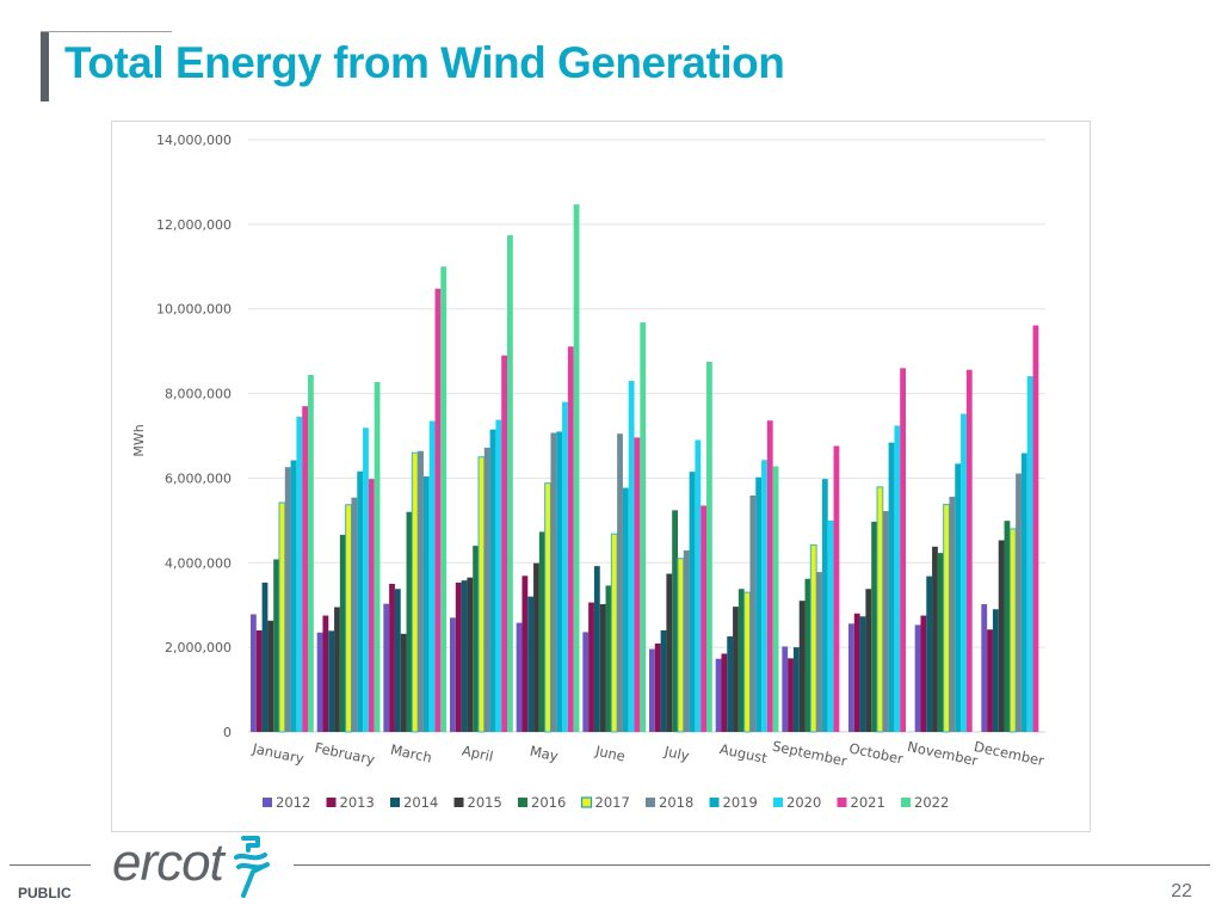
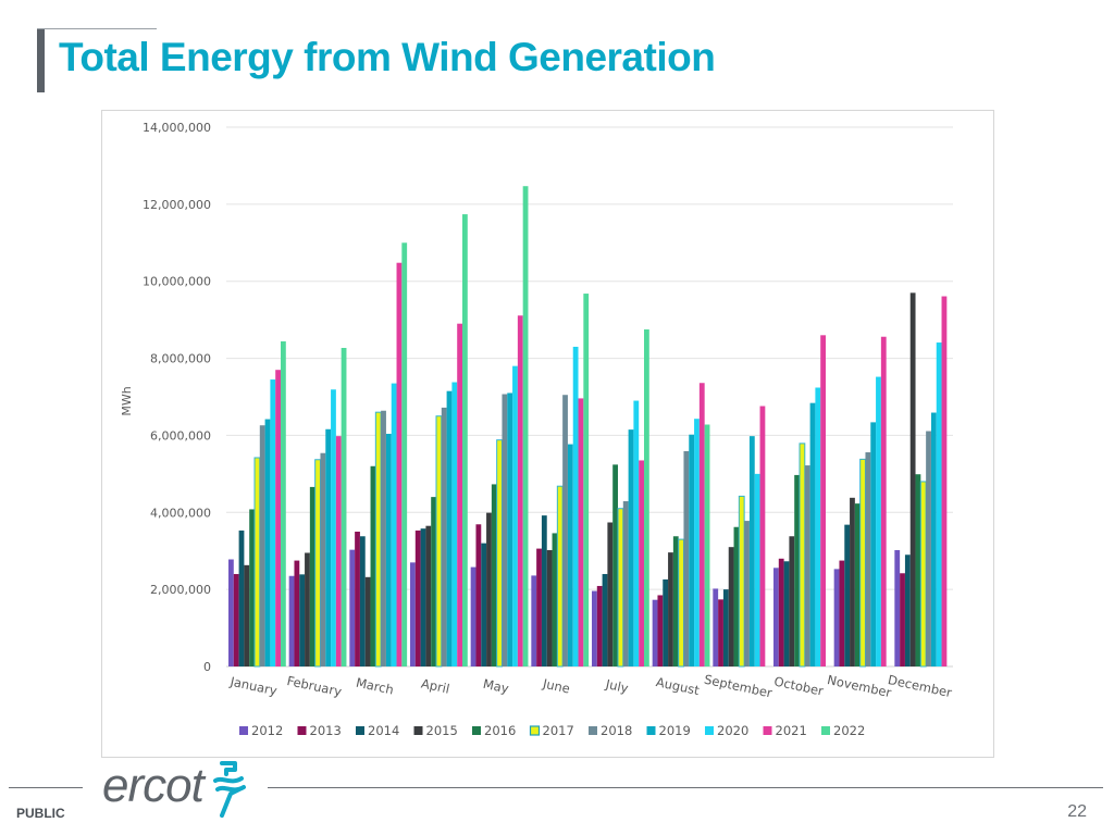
2015/December: 4500000 -> 9700000
